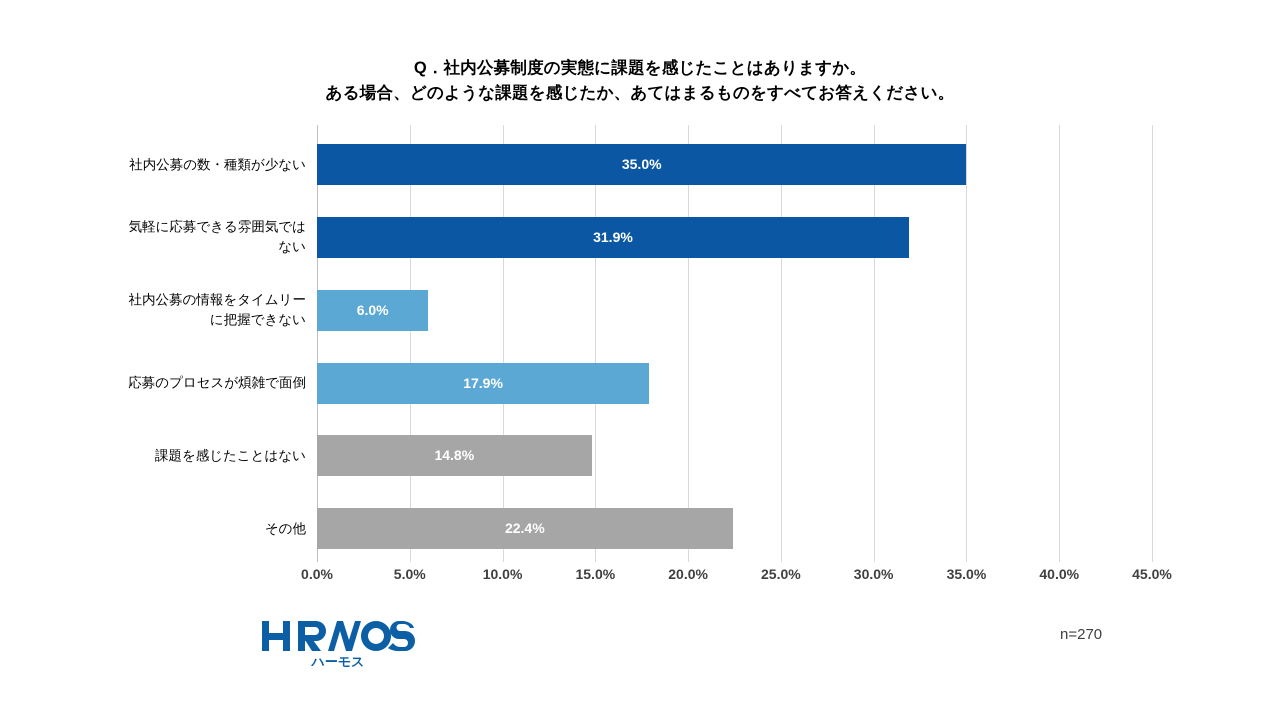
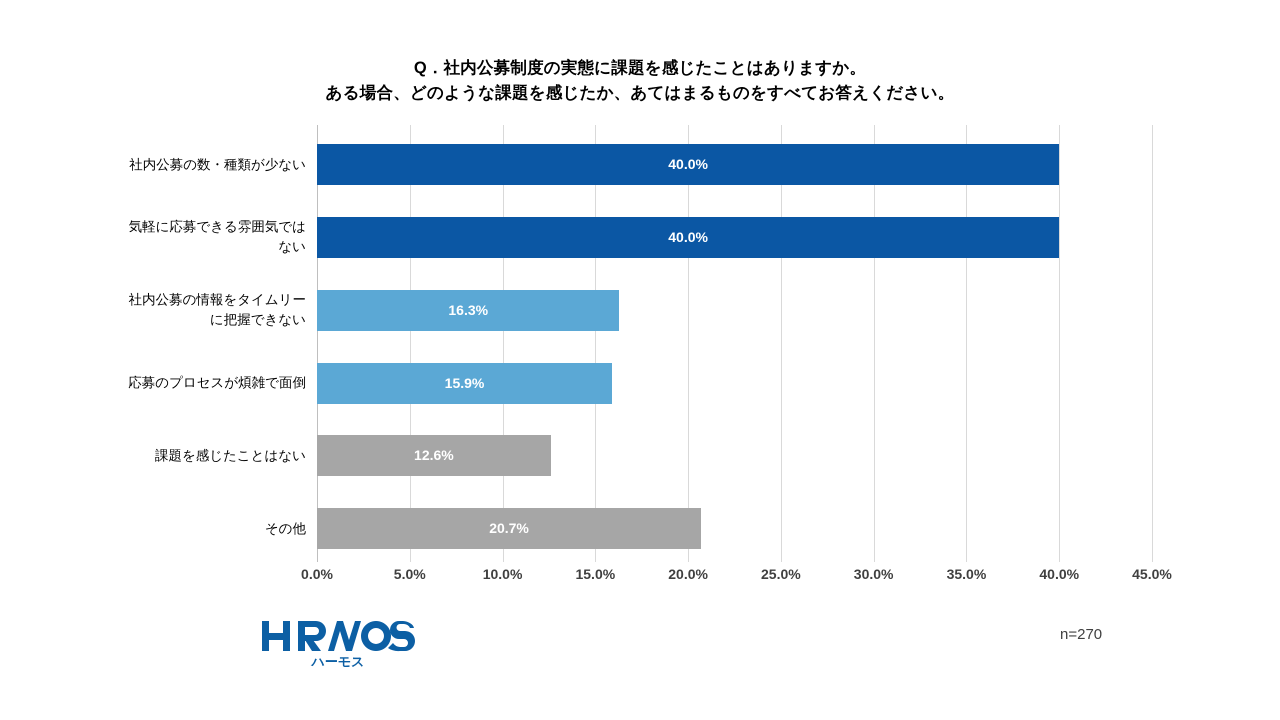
社内公募の数・種類が少ない: 35.0% -> 40.0%
気軽に応募できる雰囲気では ない: 31.9% -> 40.0%
社内公募の情報をタイムリー に把握できない: 6.0% -> 16.3%
応募のプロセスが煩雑で面倒: 17.9% -> 15.9%
課題を感じたことはない: 14.8% -> 12.6%
その他: 22.4% -> 20.7%
